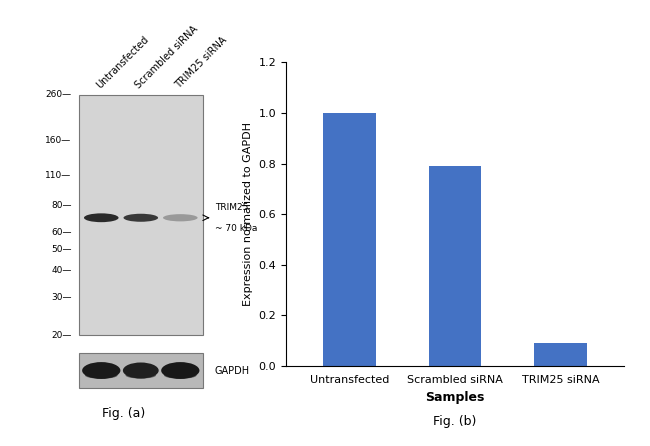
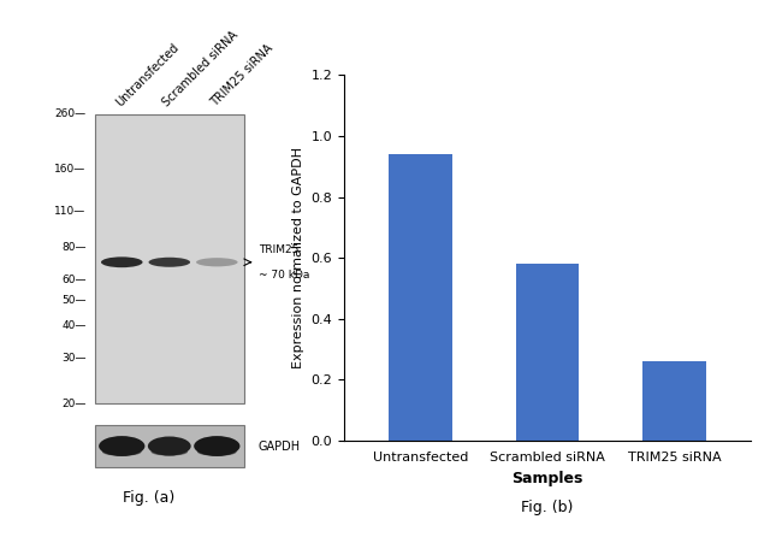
Untransfected: 1.00 -> 0.94
Scrambled siRNA: 0.79 -> 0.58
TRIM25 siRNA: 0.09 -> 0.26
